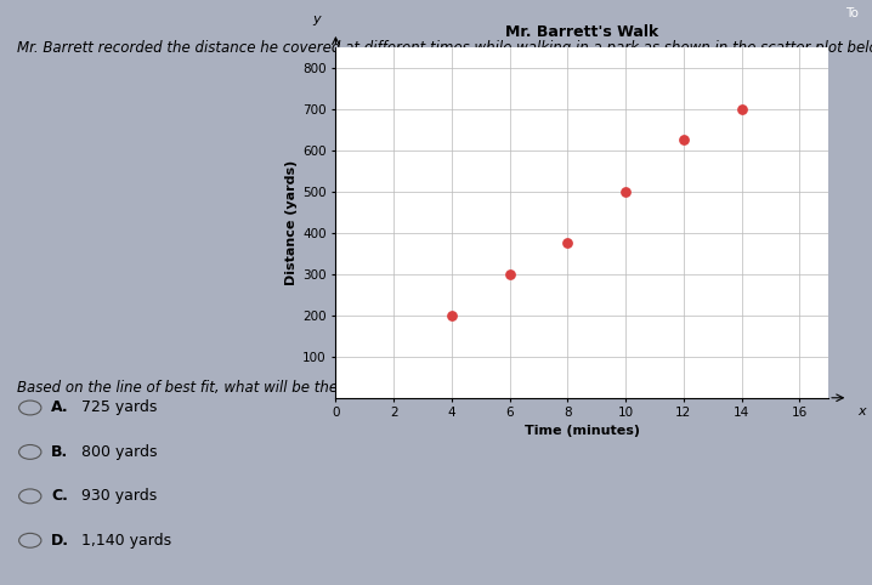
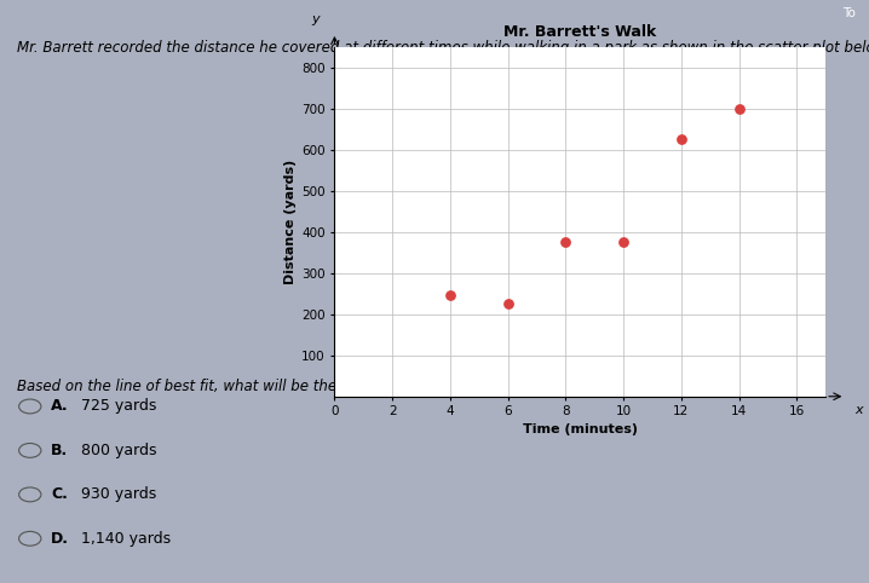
4: 200 -> 245
6: 300 -> 225
10: 500 -> 375
